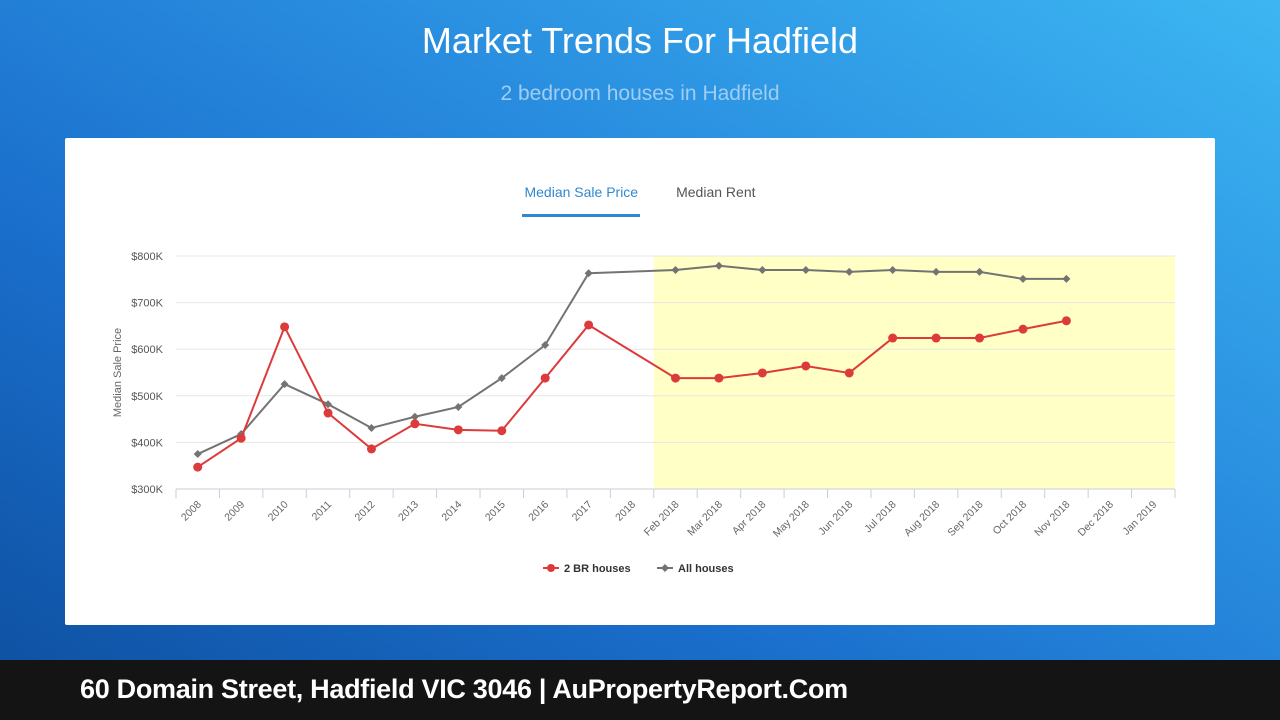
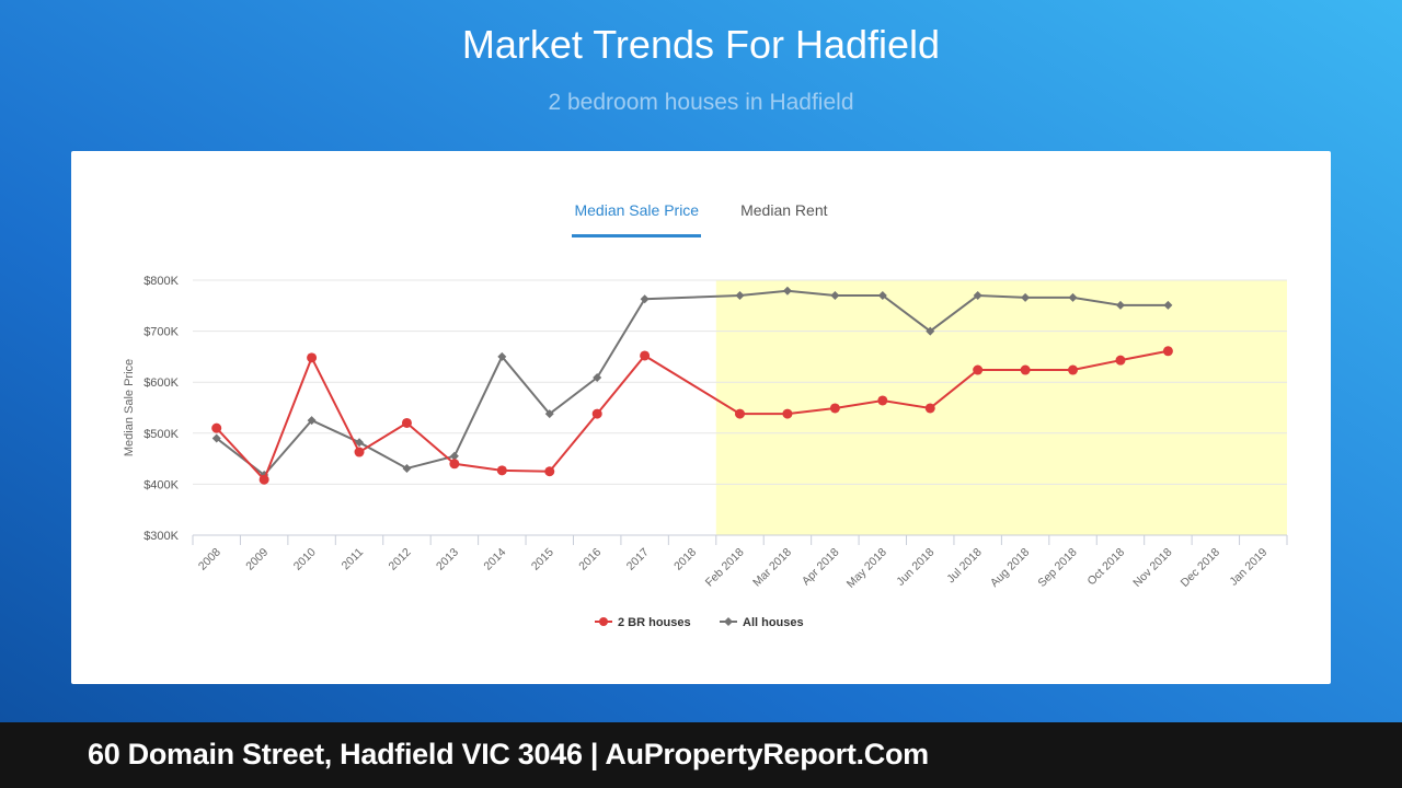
2 BR houses/2008: $350K -> $510K
All houses/2008: $380K -> $490K
2 BR houses/2012: $390K -> $520K
All houses/2014: $480K -> $650K
All houses/Jun 2018: $770K -> $700K
